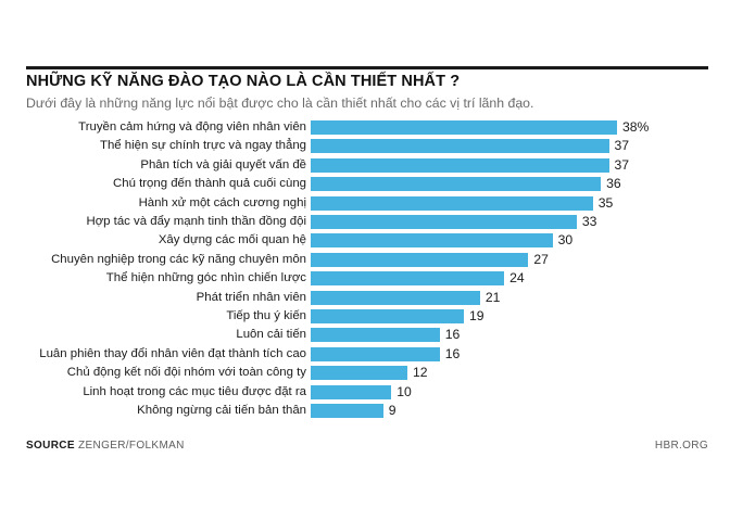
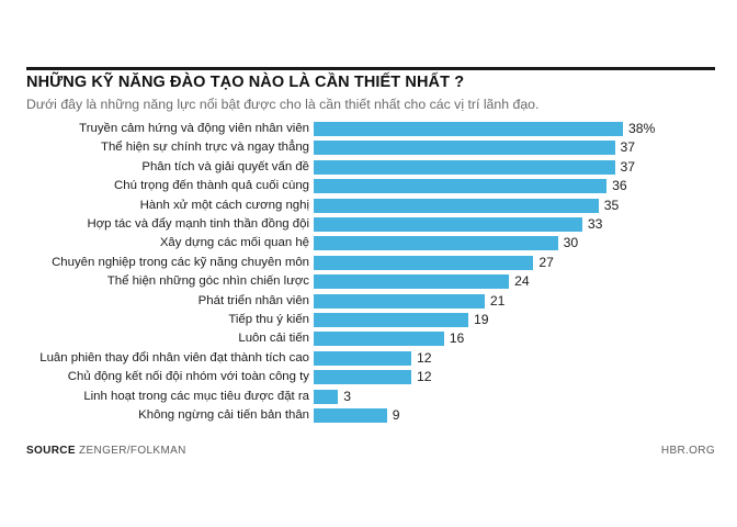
Luân phiên thay đổi nhân viên đạt thành tích cao: 16 -> 12
Linh hoạt trong các mục tiêu được đặt ra: 10 -> 3
